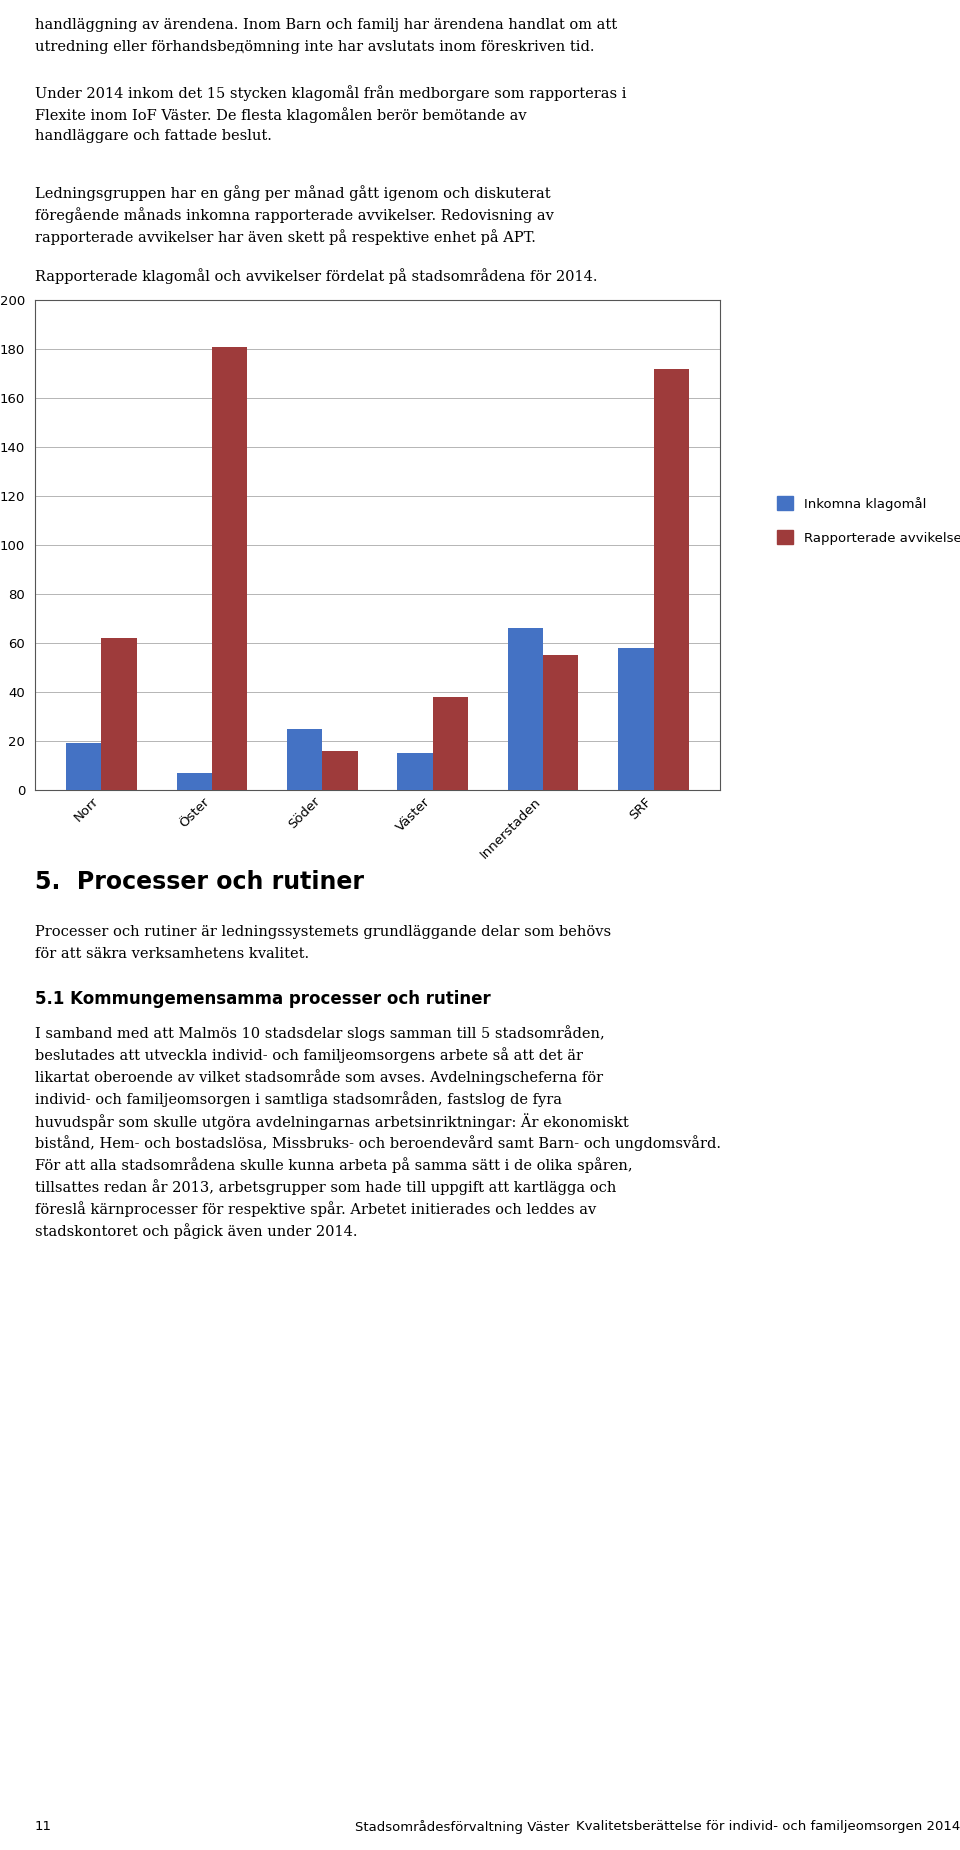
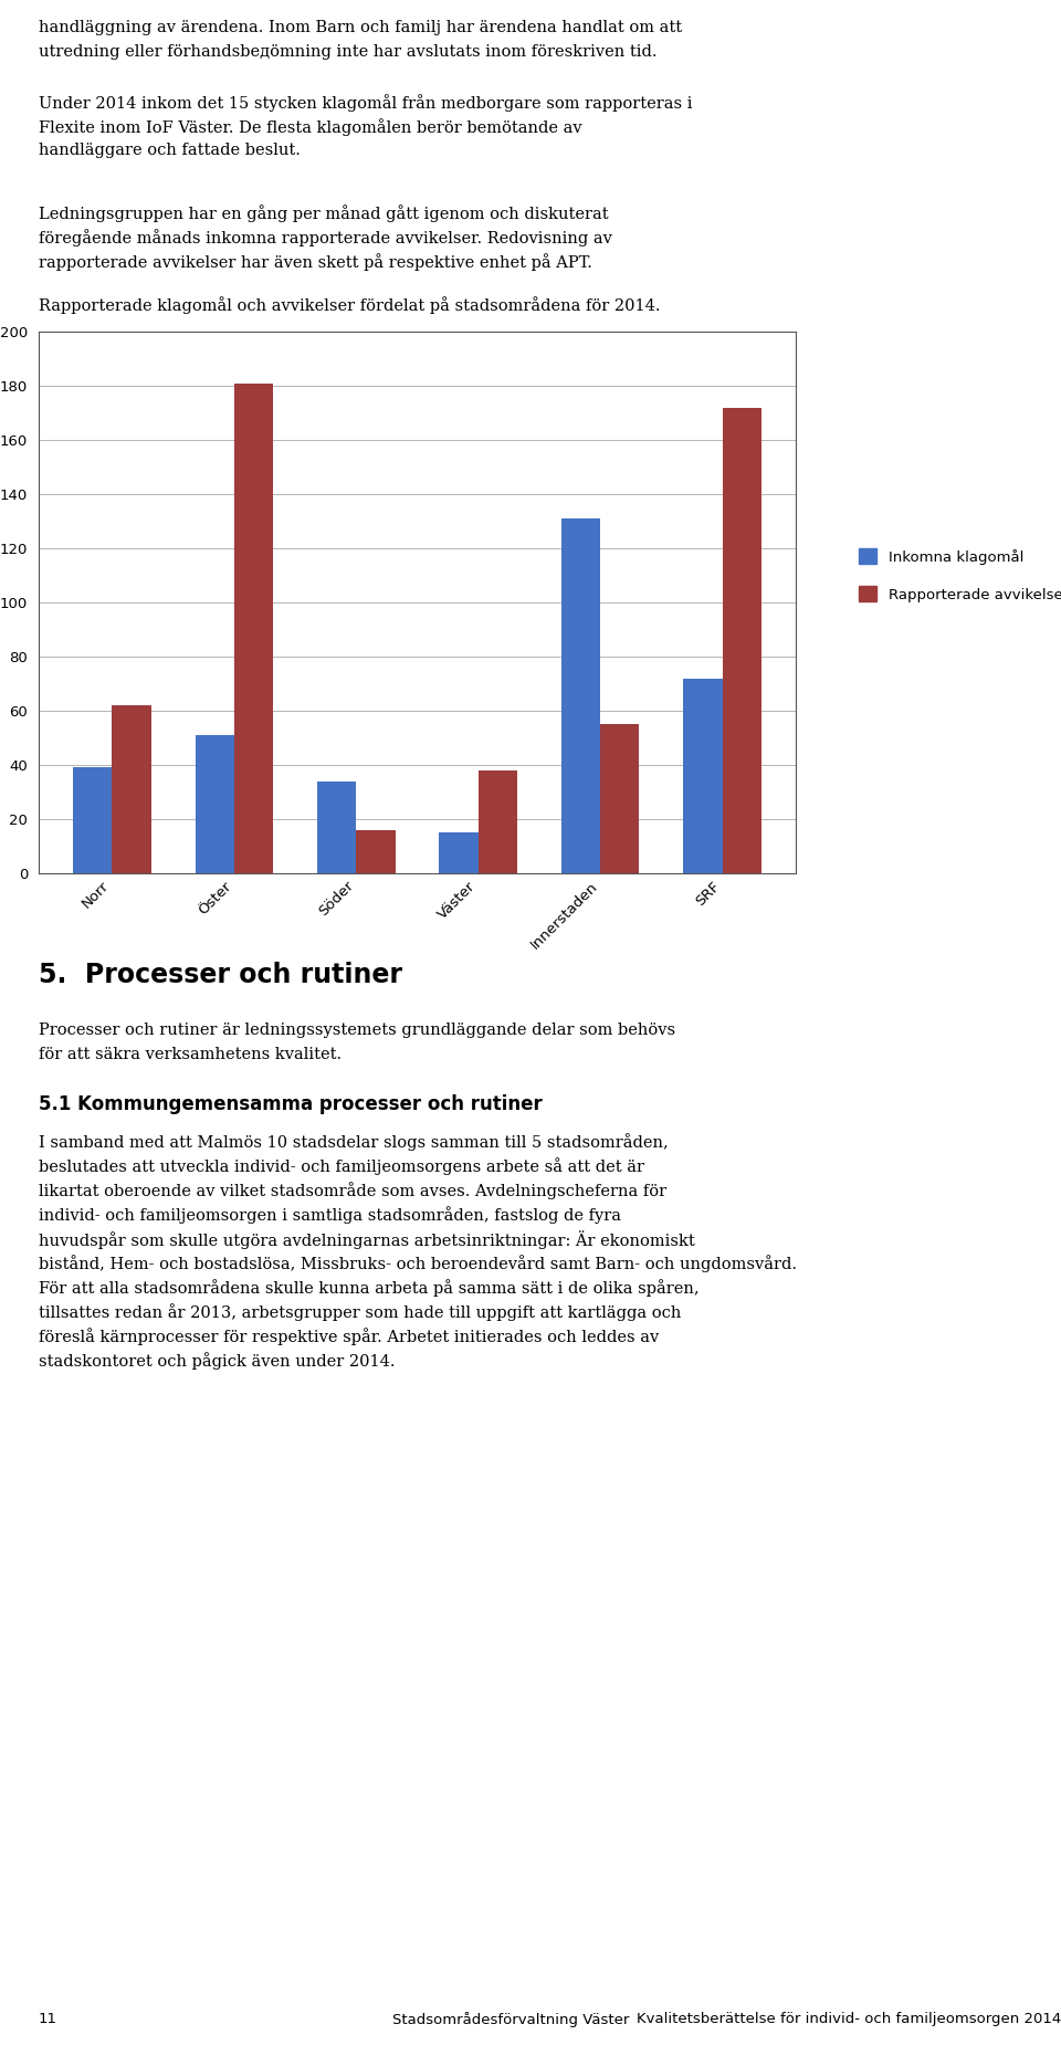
Inkomna klagomål/Norr: 19 -> 39
Inkomna klagomål/Öster: 7 -> 51
Inkomna klagomål/Söder: 25 -> 34
Inkomna klagomål/Innerstaden: 66 -> 131
Inkomna klagomål/SRF: 58 -> 72
